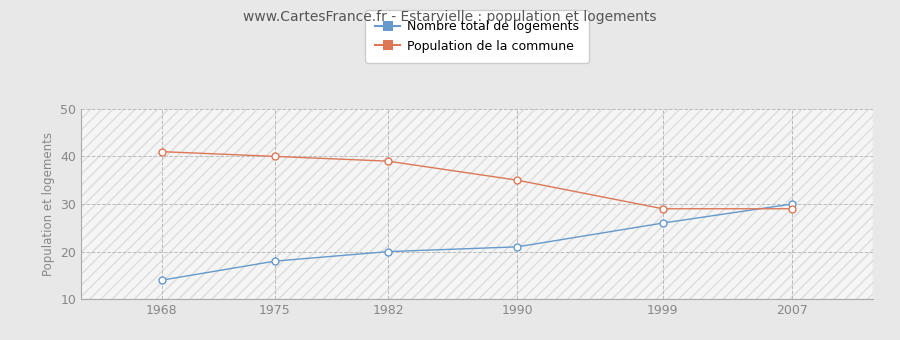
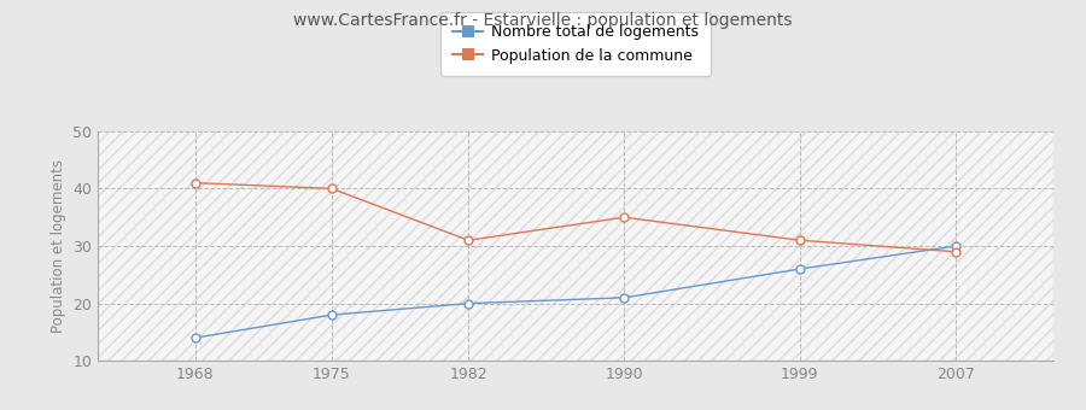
Population de la commune/1982: 39 -> 31
Population de la commune/1999: 29 -> 31
